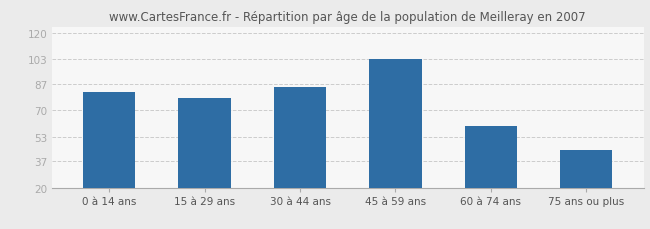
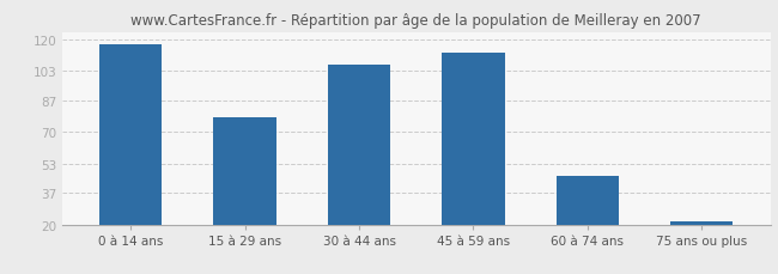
0 à 14 ans: 82 -> 117
30 à 44 ans: 85 -> 106
45 à 59 ans: 103 -> 113
60 à 74 ans: 60 -> 46
75 ans ou plus: 44 -> 22
